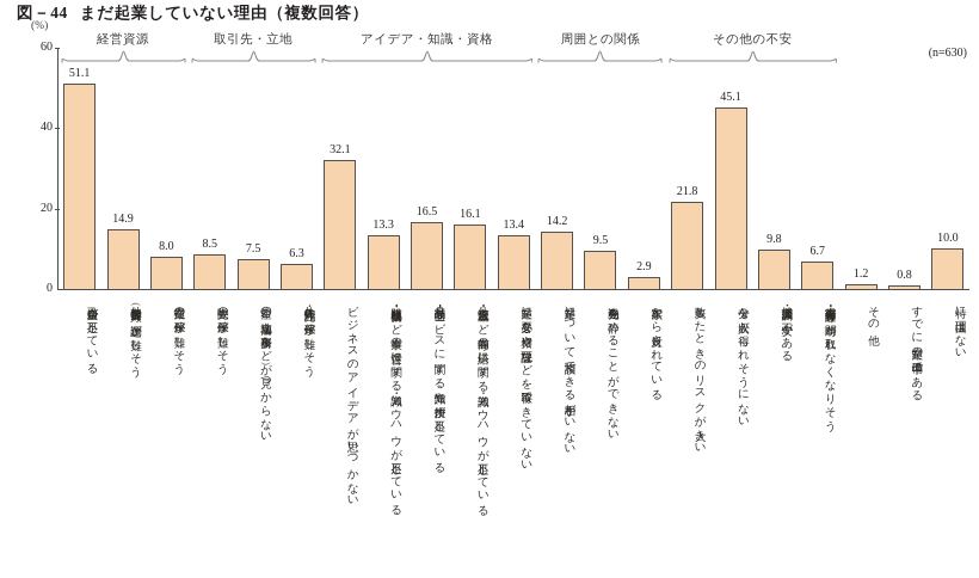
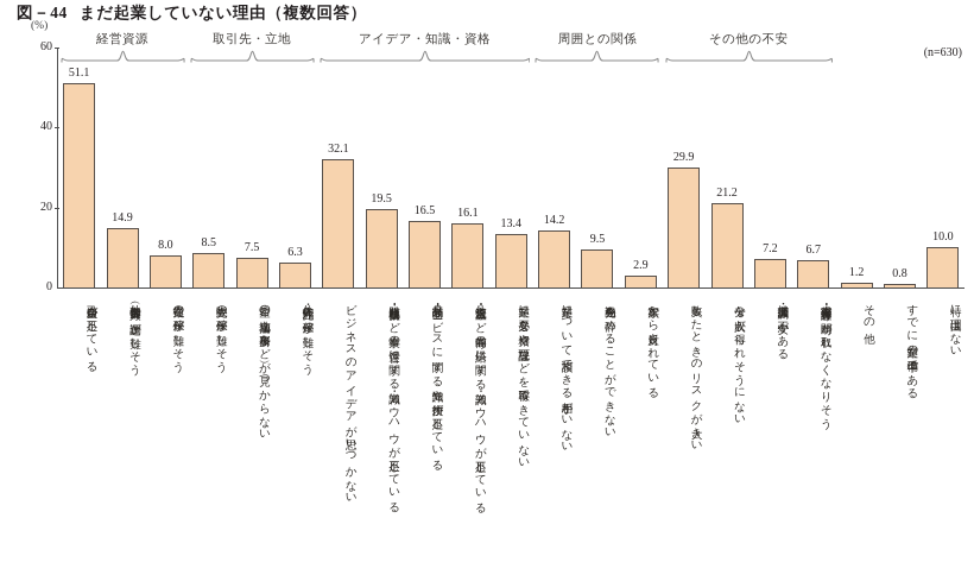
財務・税務・法務など事業の運営に関する知識・ノウハウが不足している: 13.3 -> 19.5
失敗したときのリスクが大きい: 21.8 -> 29.9
十分な収入が得られそうにない: 45.1 -> 21.2
健康・体調面に不安がある: 9.8 -> 7.2
